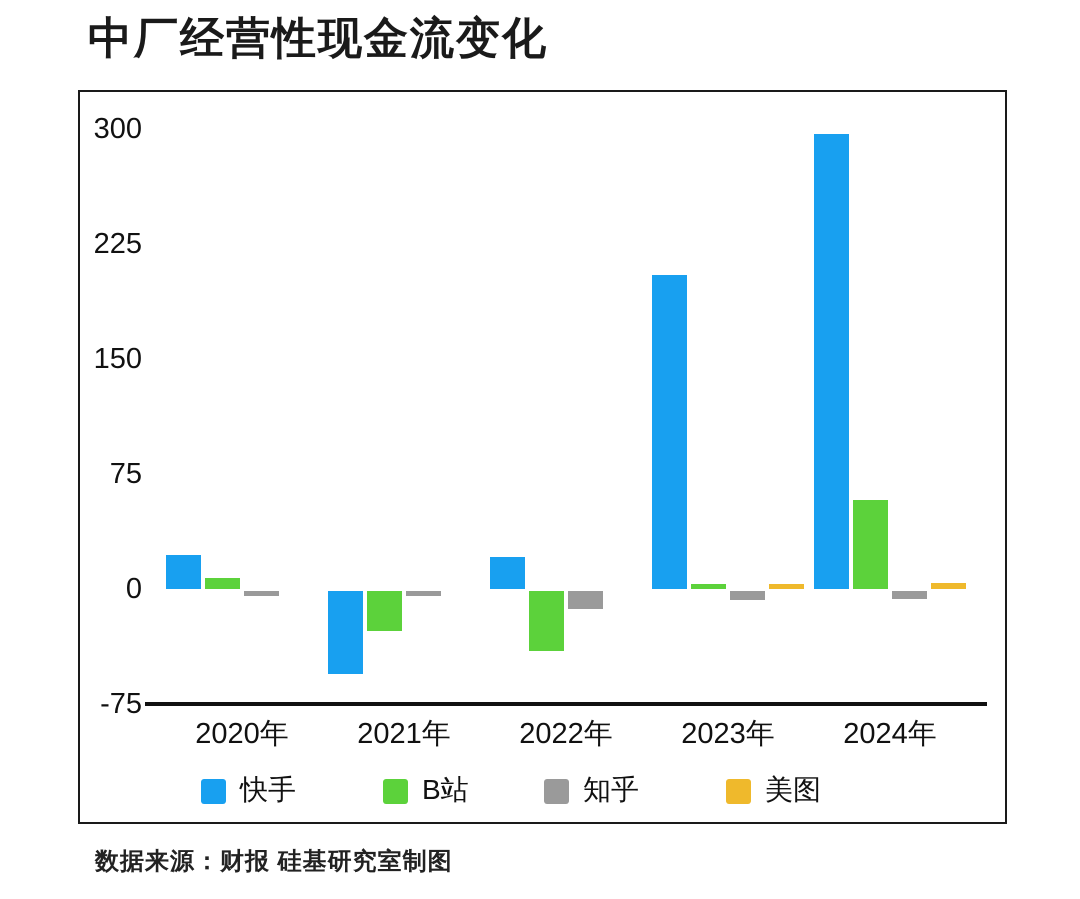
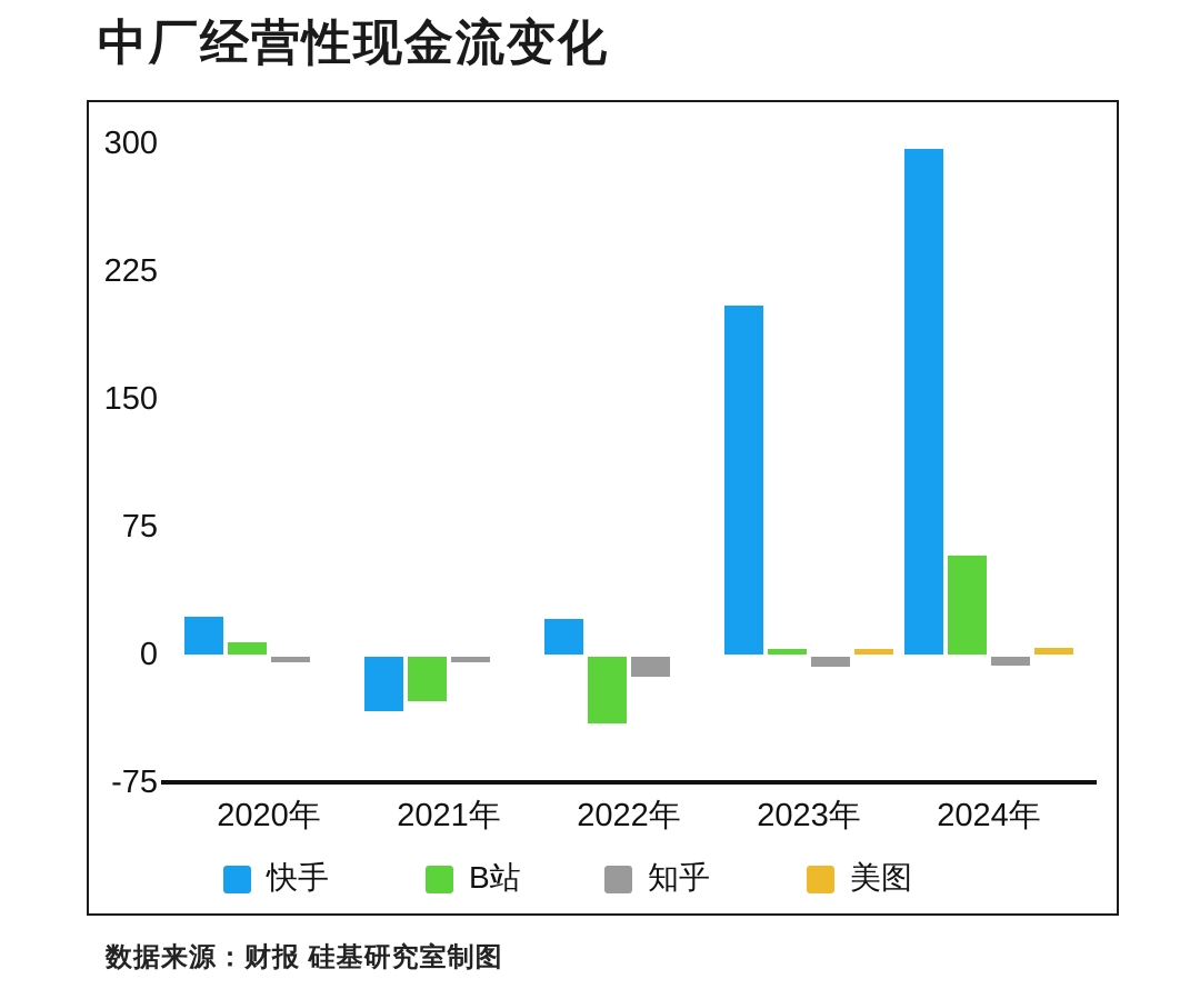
快手/2021年: -54 -> -32
